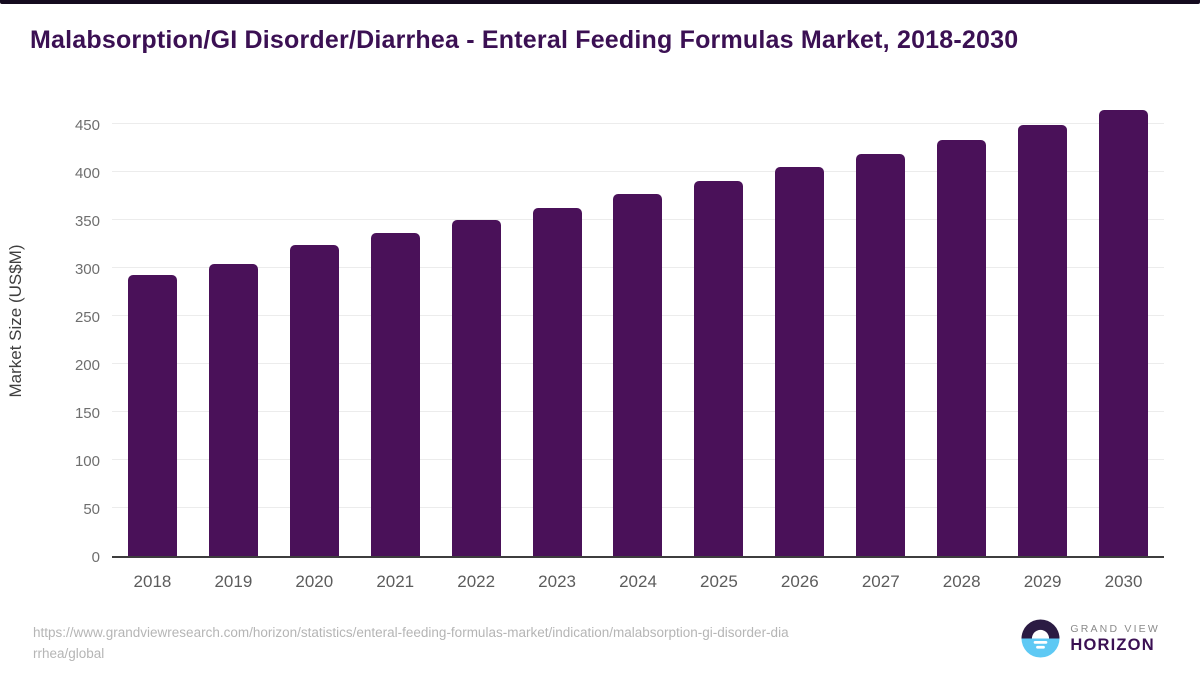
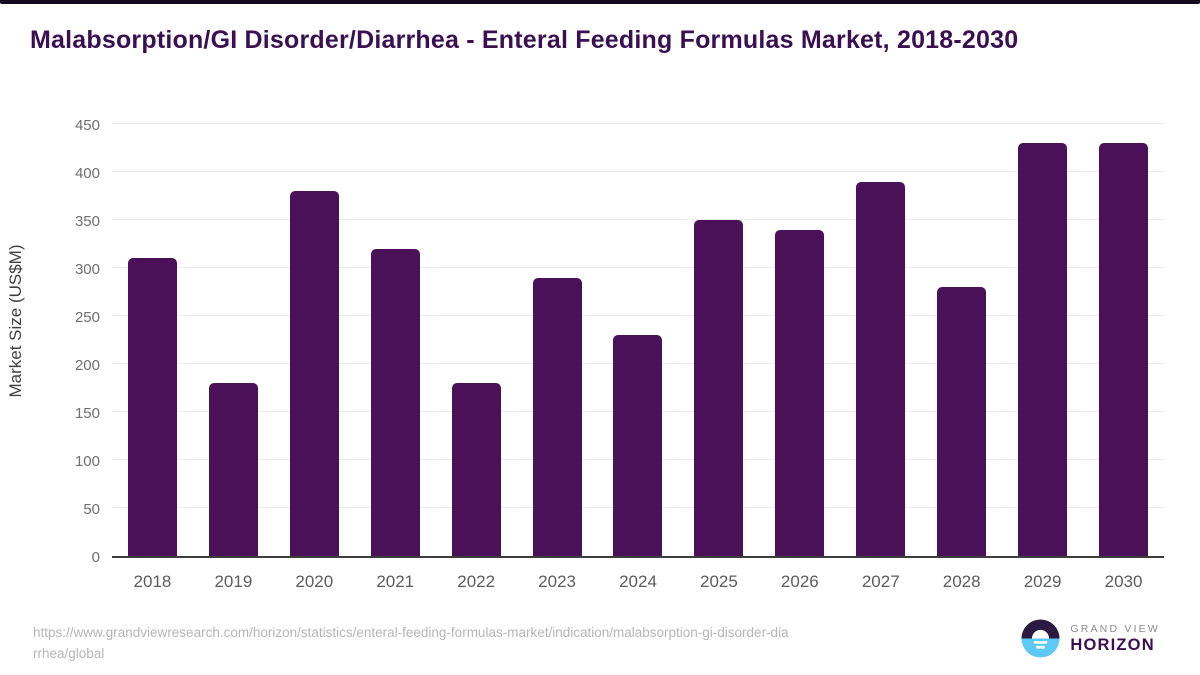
2018: 290 -> 310
2019: 300 -> 180
2020: 320 -> 380
2021: 340 -> 320
2022: 350 -> 180
2023: 360 -> 290
2024: 380 -> 230
2025: 390 -> 350
2026: 400 -> 340
2027: 420 -> 390
2028: 430 -> 280
2029: 450 -> 430
2030: 460 -> 430
